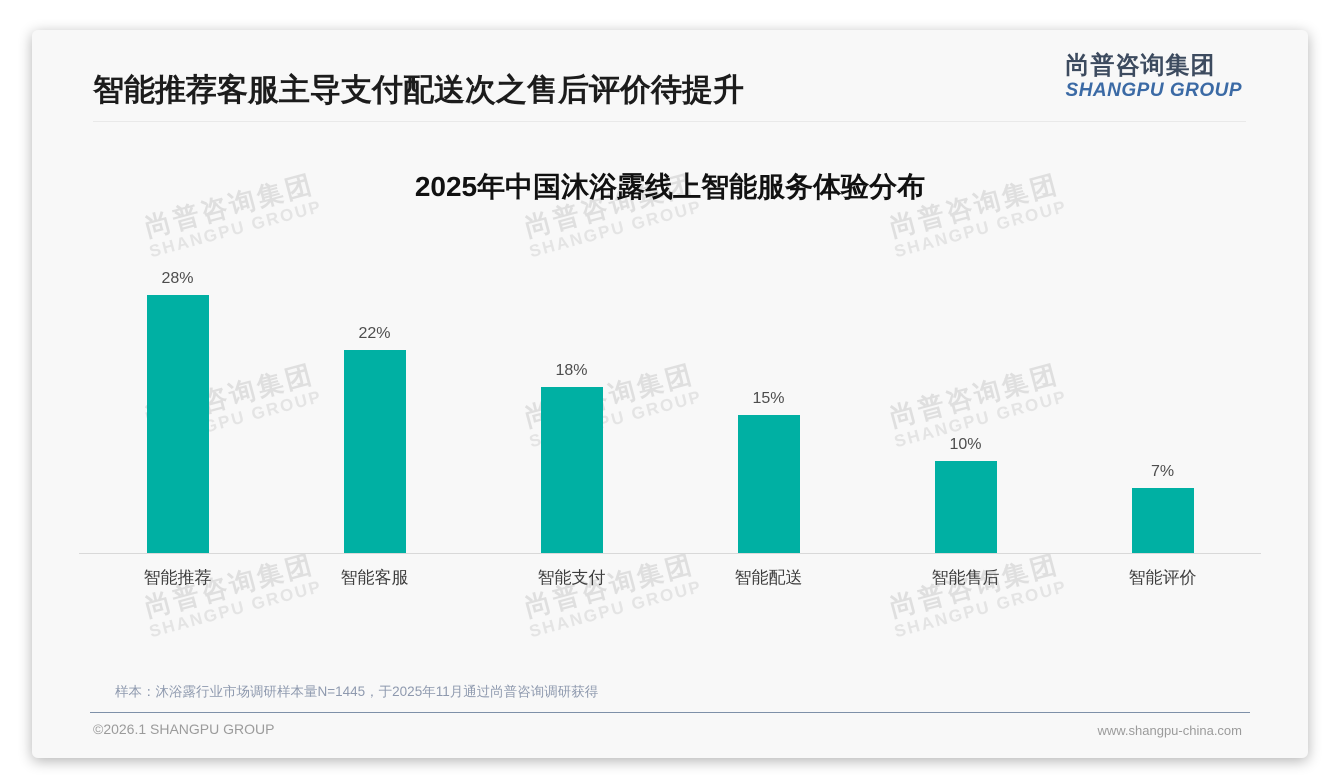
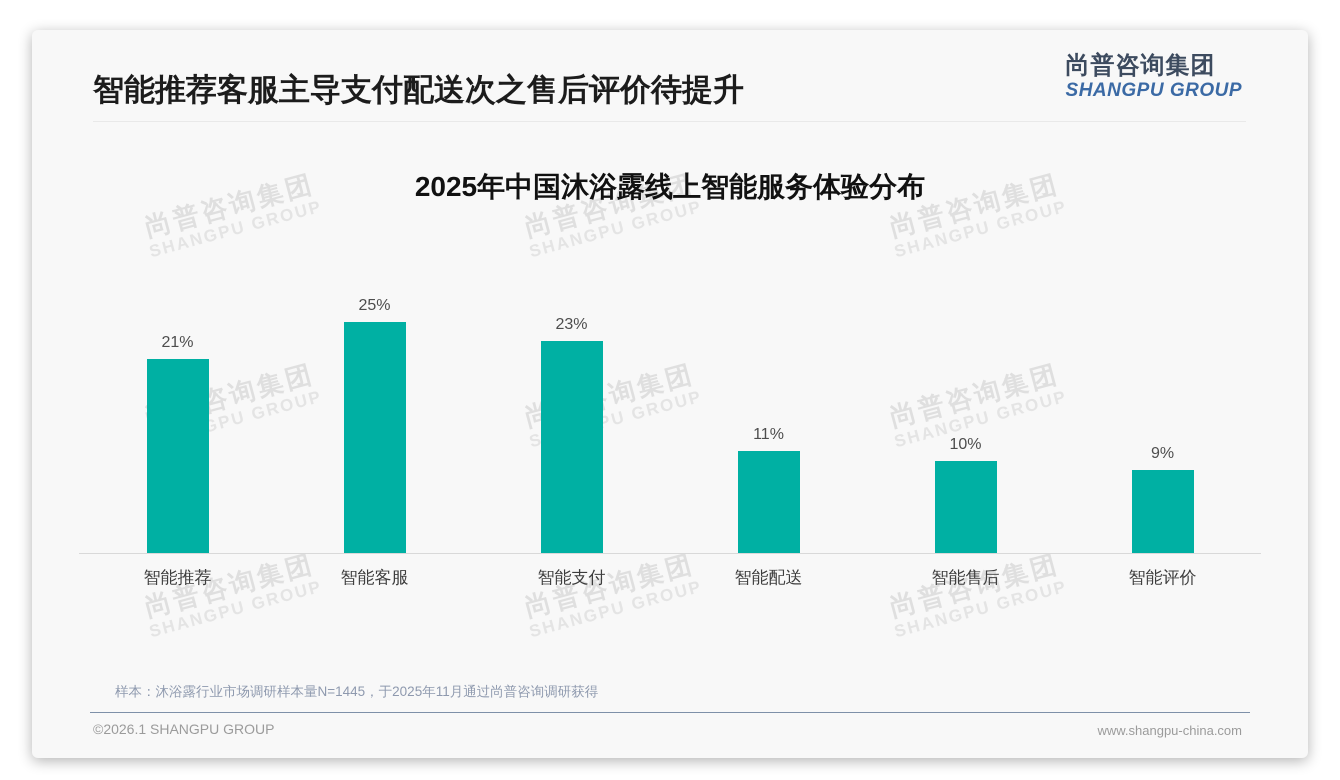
智能推荐: 28% -> 21%
智能客服: 22% -> 25%
智能支付: 18% -> 23%
智能配送: 15% -> 11%
智能评价: 7% -> 9%
